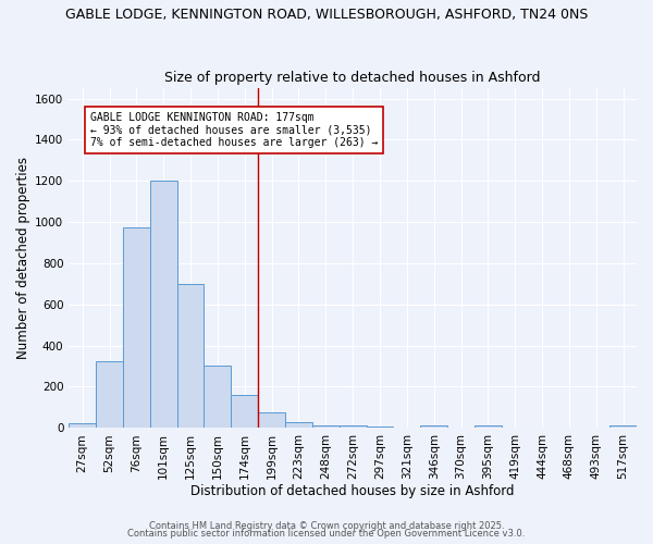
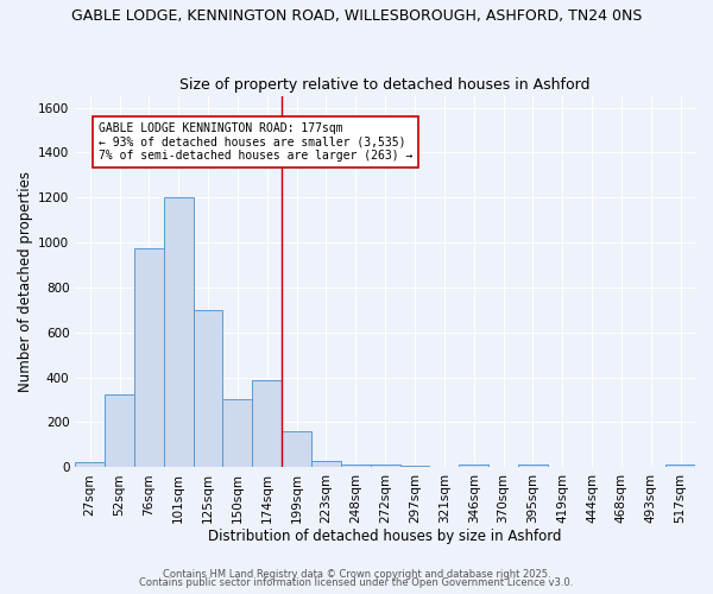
174sqm: 160 -> 390
199sqm: 80 -> 160
